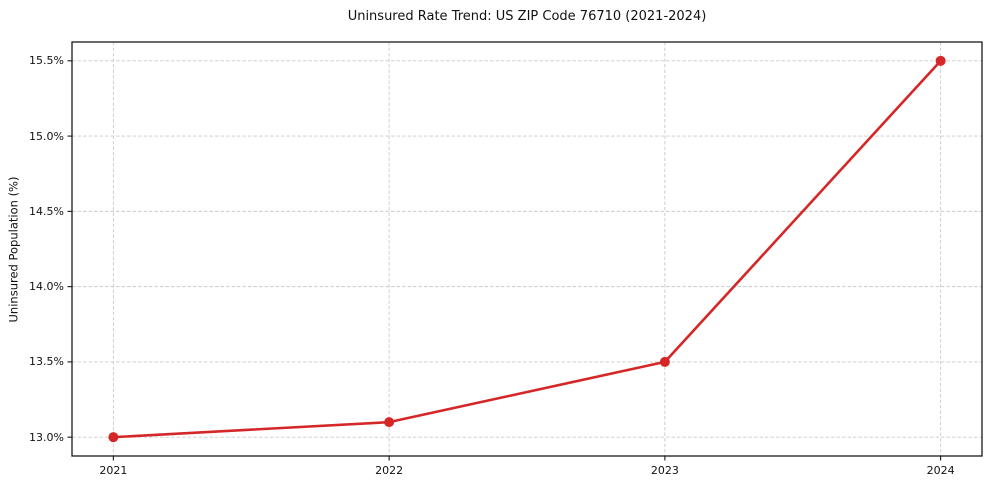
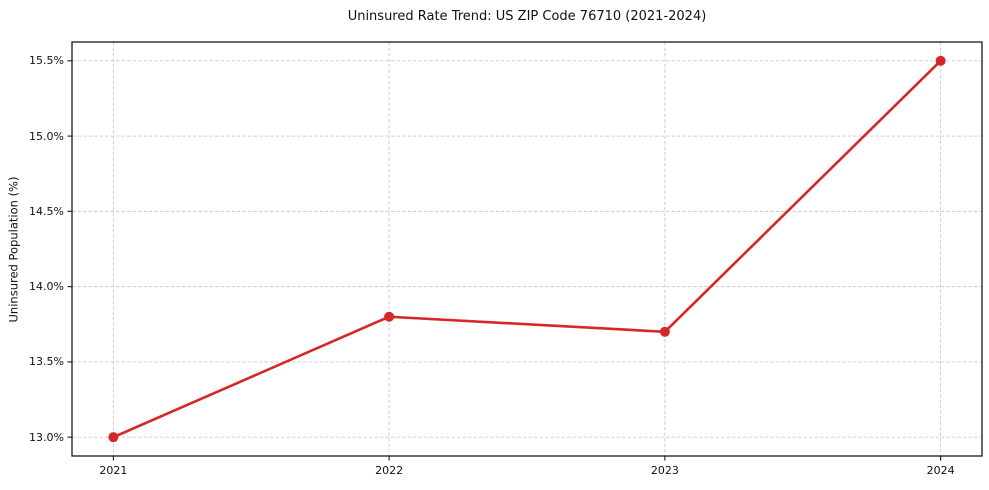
2022: 13.1% -> 13.8%
2023: 13.5% -> 13.7%
